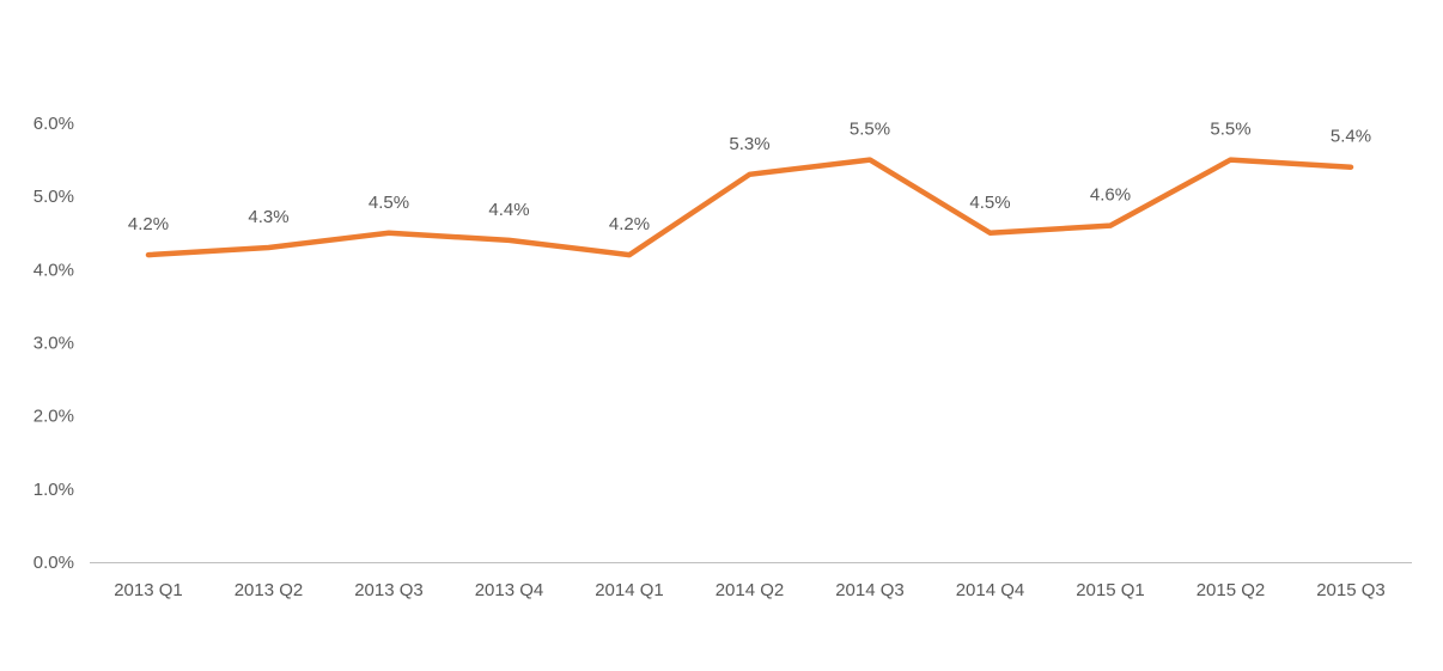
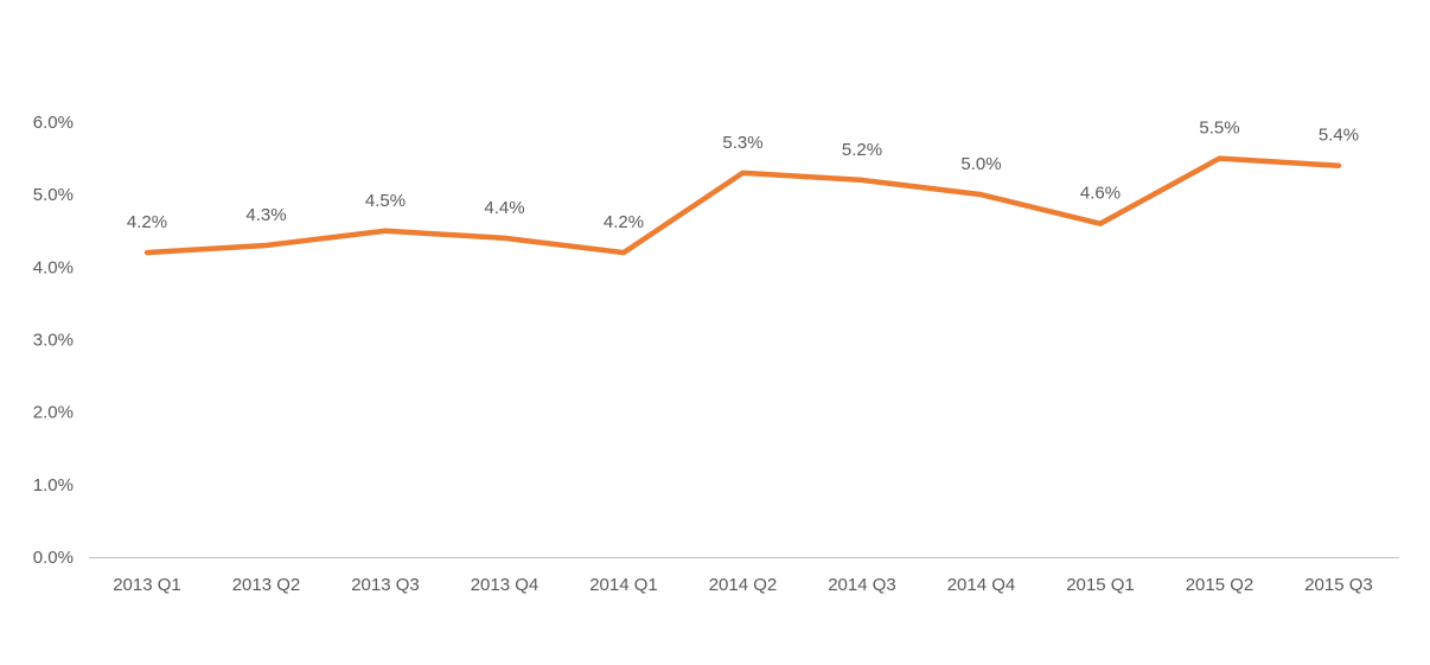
2014 Q3: 5.5% -> 5.2%
2014 Q4: 4.5% -> 5.0%
